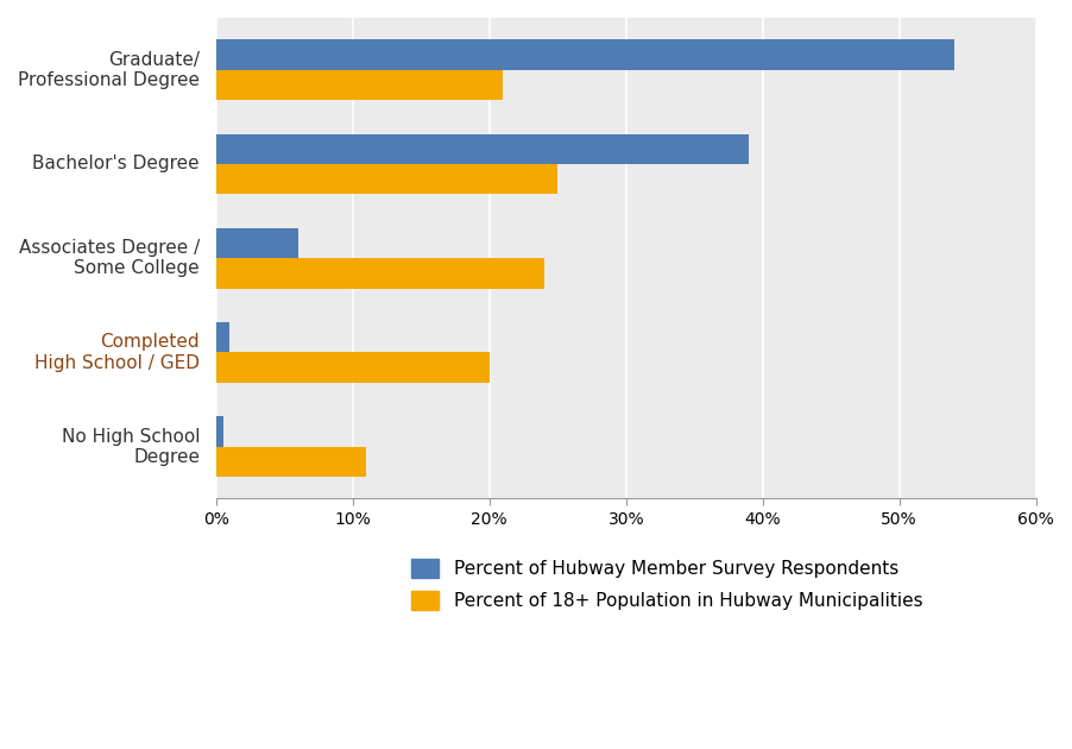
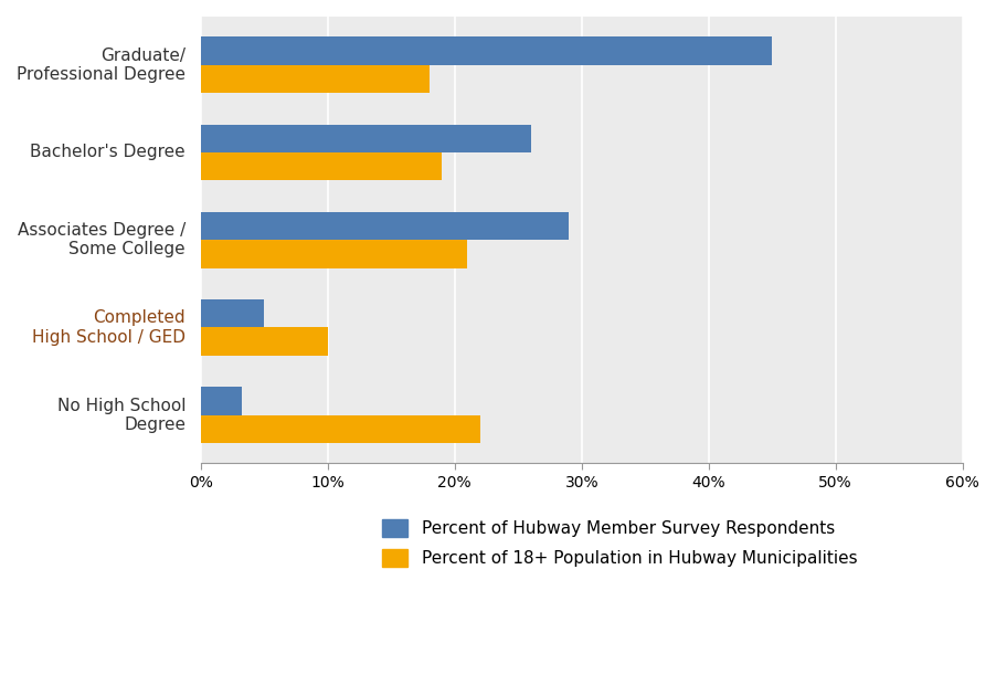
Percent of Hubway Member Survey Respondents/Graduate/ Professional Degree: 54.0% -> 45.0%
Percent of 18+ Population in Hubway Municipalities/Graduate/ Professional Degree: 21% -> 18%
Percent of Hubway Member Survey Respondents/Bachelor's Degree: 39.0% -> 26.0%
Percent of 18+ Population in Hubway Municipalities/Bachelor's Degree: 25% -> 19%
Percent of Hubway Member Survey Respondents/Associates Degree / Some College: 6.0% -> 29.0%
Percent of 18+ Population in Hubway Municipalities/Associates Degree / Some College: 24% -> 21%
Percent of Hubway Member Survey Respondents/Completed High School / GED: 1.0% -> 5.0%
Percent of 18+ Population in Hubway Municipalities/Completed High School / GED: 20% -> 10%
Percent of Hubway Member Survey Respondents/No High School Degree: 0.5% -> 3.2%
Percent of 18+ Population in Hubway Municipalities/No High School Degree: 11% -> 22%
